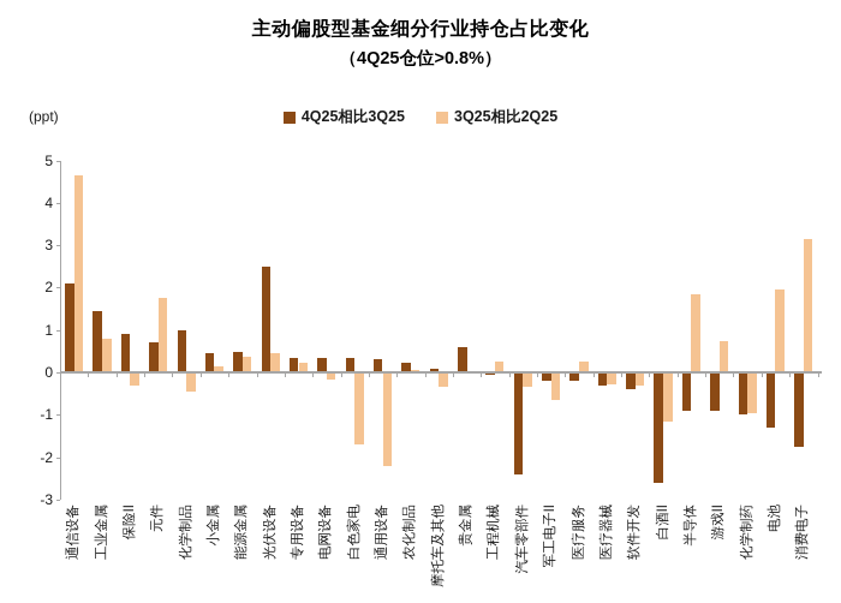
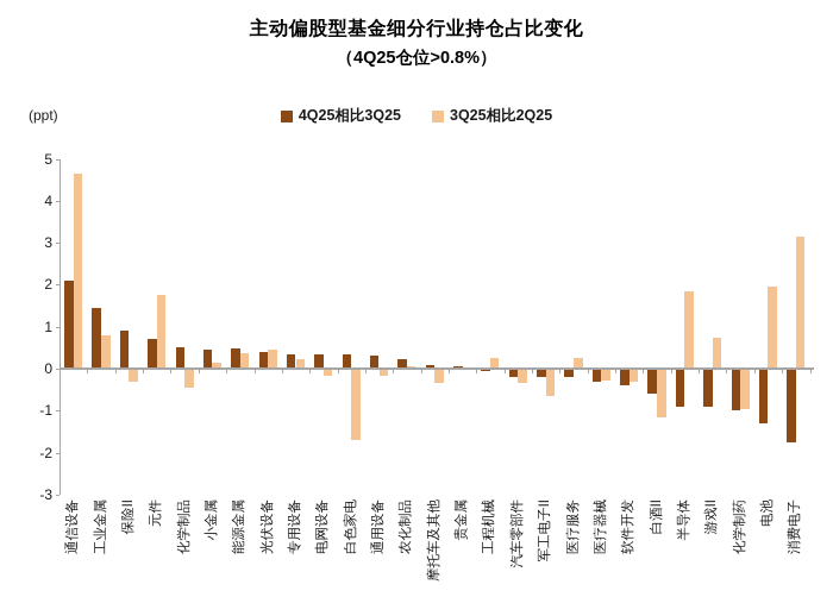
4Q25相比3Q25/化学制品: 1.0 -> 0.5
4Q25相比3Q25/光伏设备: 2.5 -> 0.4
3Q25相比2Q25/通用设备: -2.2 -> -0.2
4Q25相比3Q25/贵金属: 0.6 -> 0.1
4Q25相比3Q25/汽车零部件: -2.4 -> -0.2
4Q25相比3Q25/白酒II: -2.6 -> -0.6
